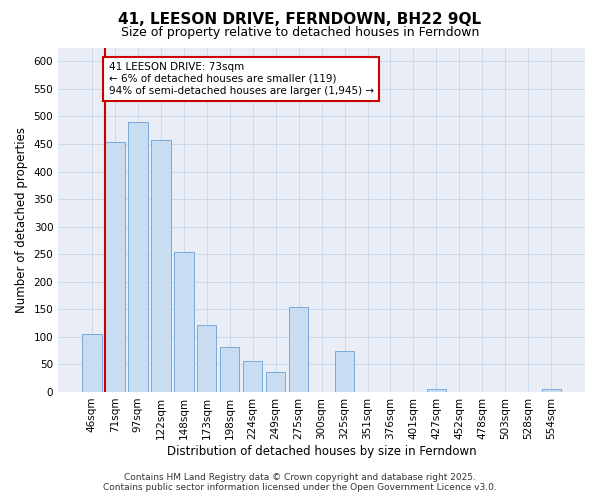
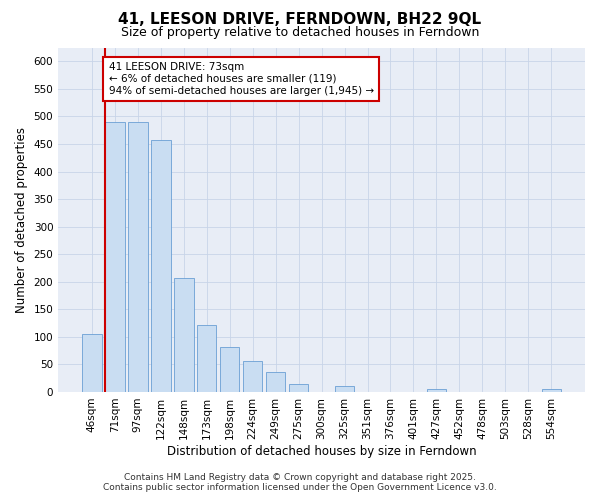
71sqm: 454 -> 490
148sqm: 254 -> 207
275sqm: 154 -> 15
325sqm: 74 -> 10
